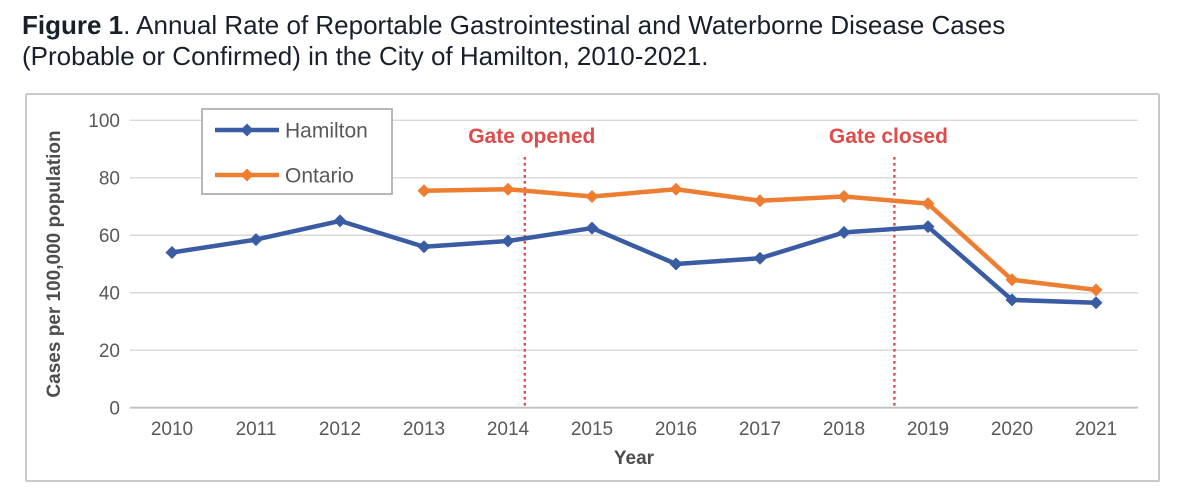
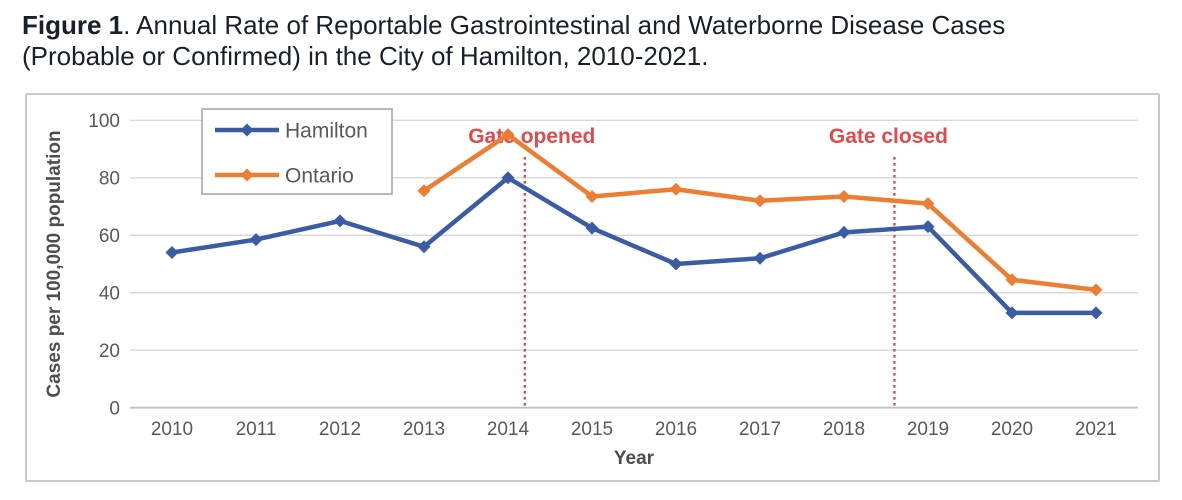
Hamilton/2014: 58 -> 80
Ontario/2014: 76 -> 95
Hamilton/2020: 38 -> 33
Hamilton/2021: 36 -> 33
